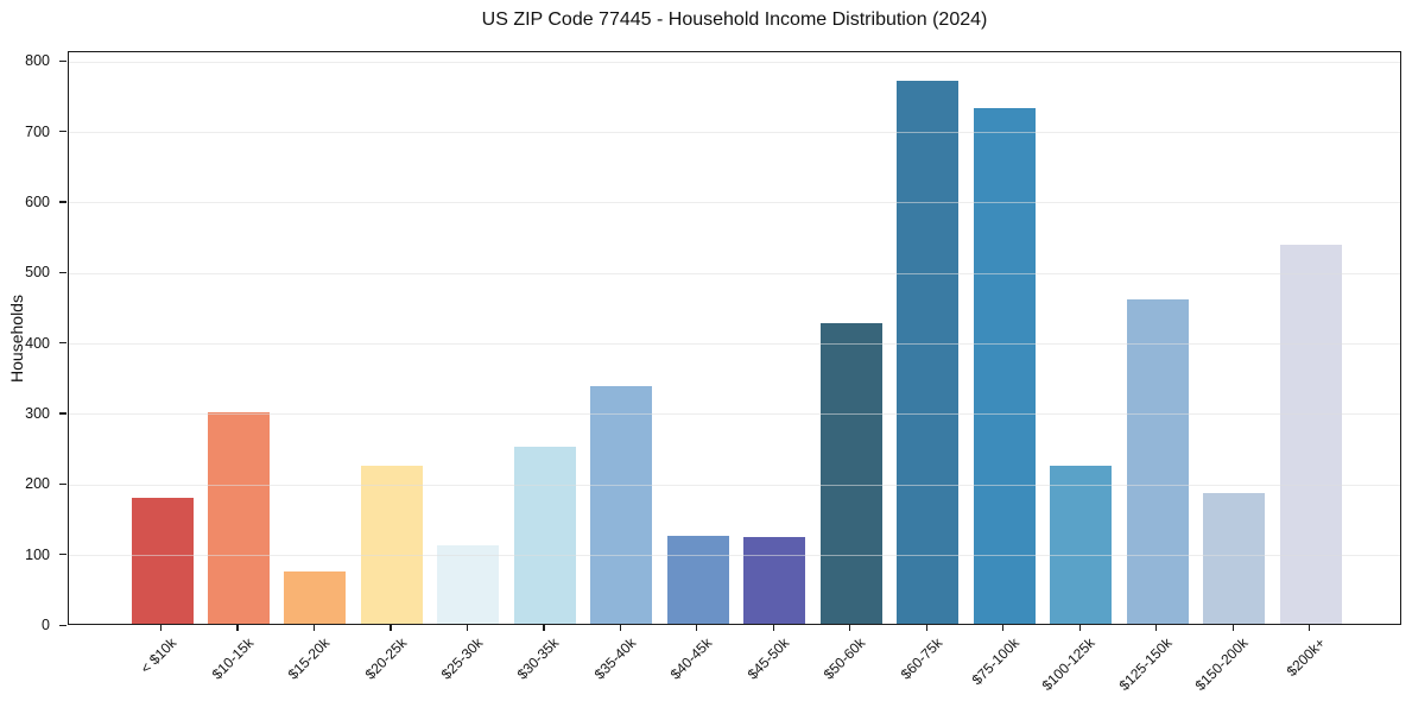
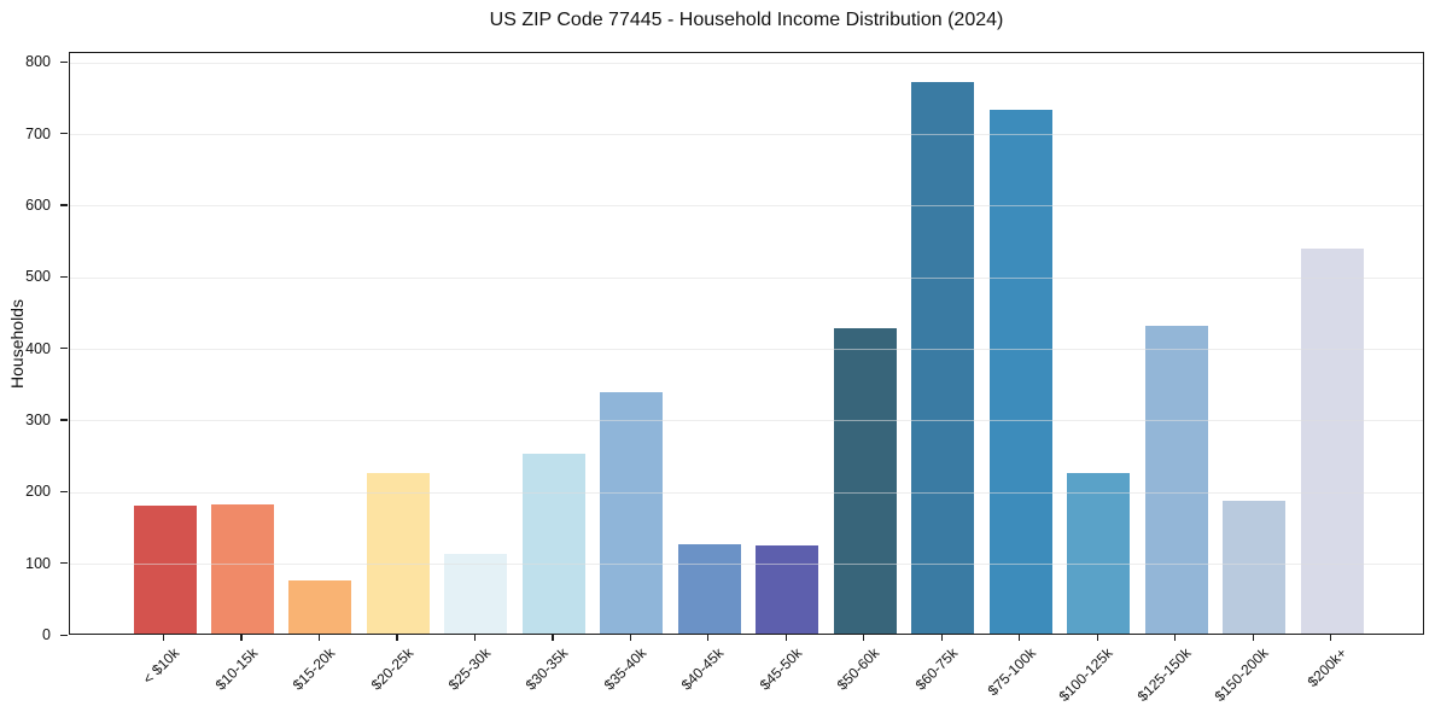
$10-15k: 300 -> 180
$125-150k: 460 -> 430
